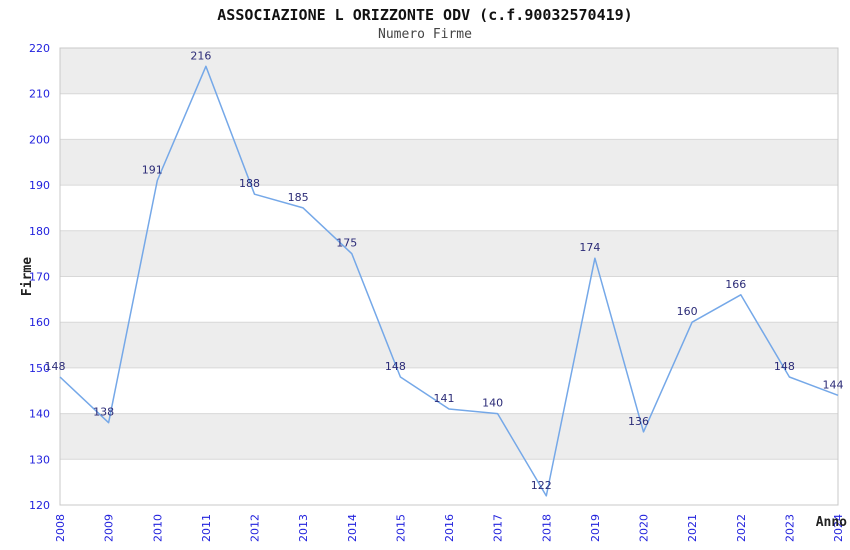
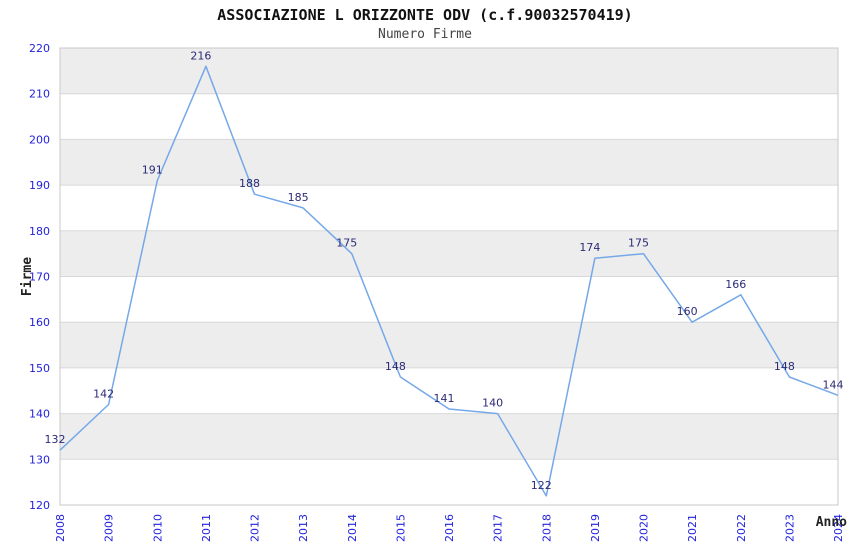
2008: 148 -> 132
2009: 138 -> 142
2020: 136 -> 175
